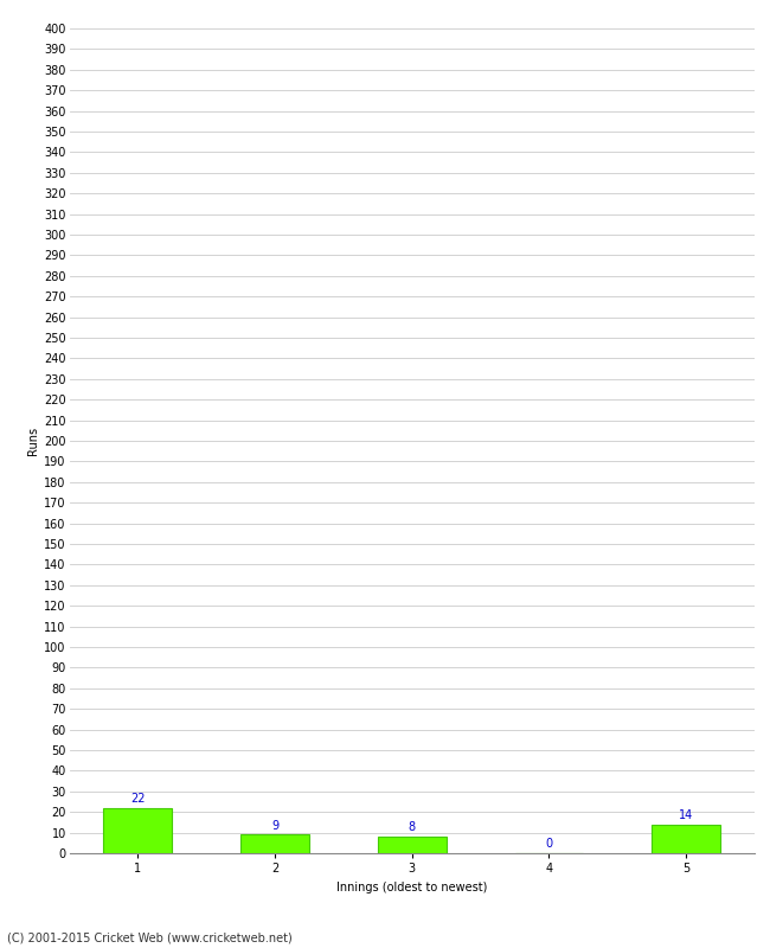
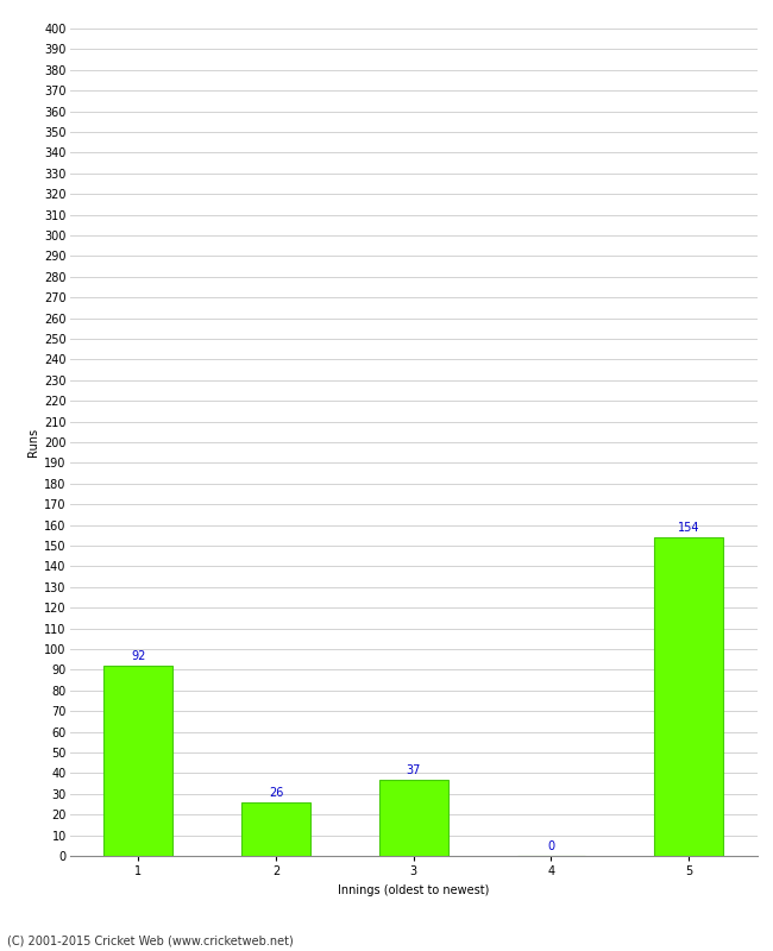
1: 22 -> 92
2: 9 -> 26
3: 8 -> 37
5: 14 -> 154
